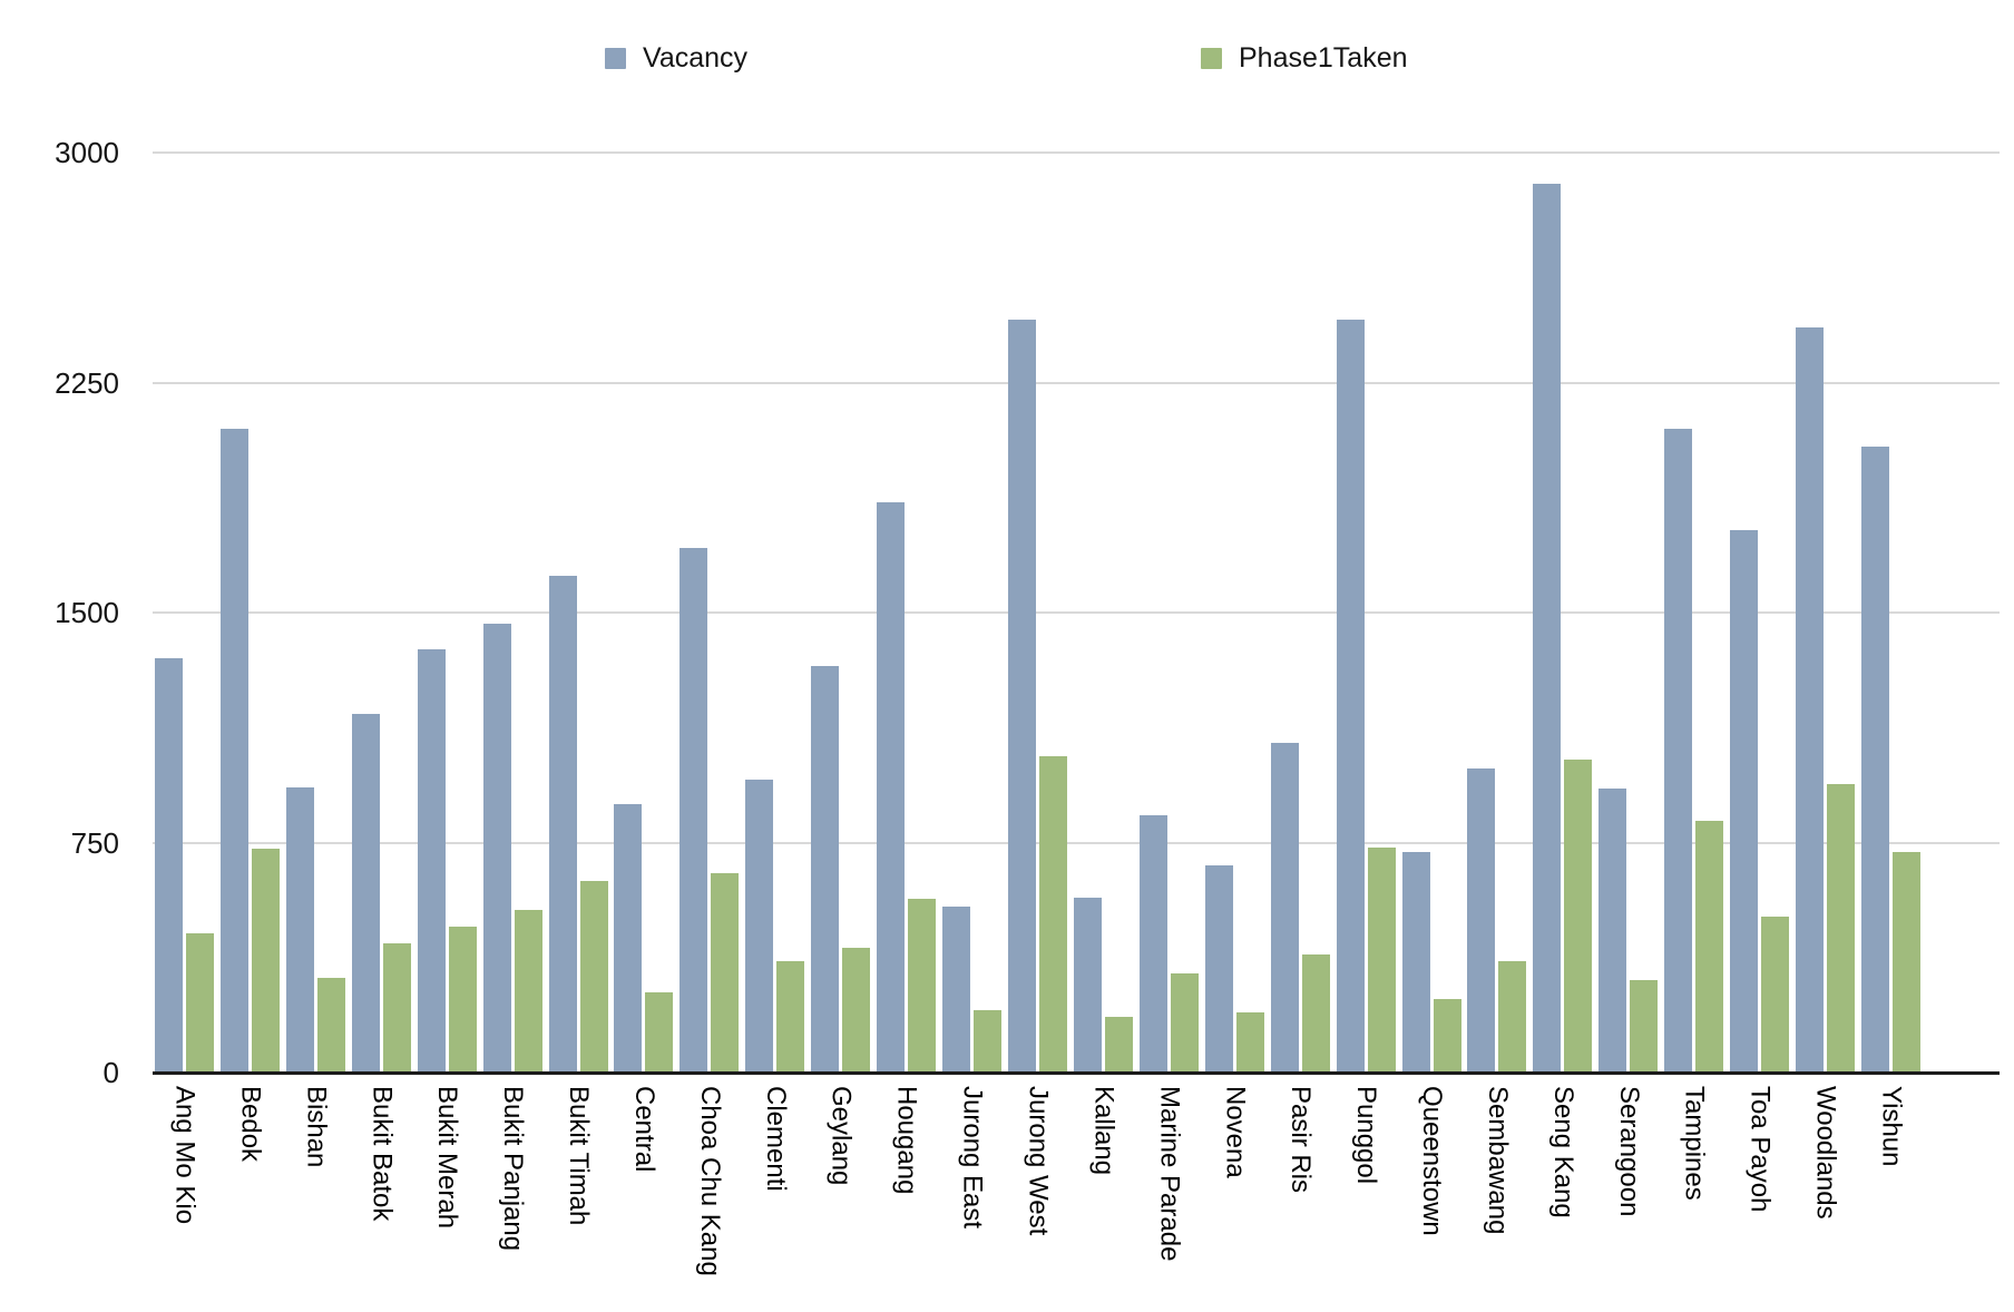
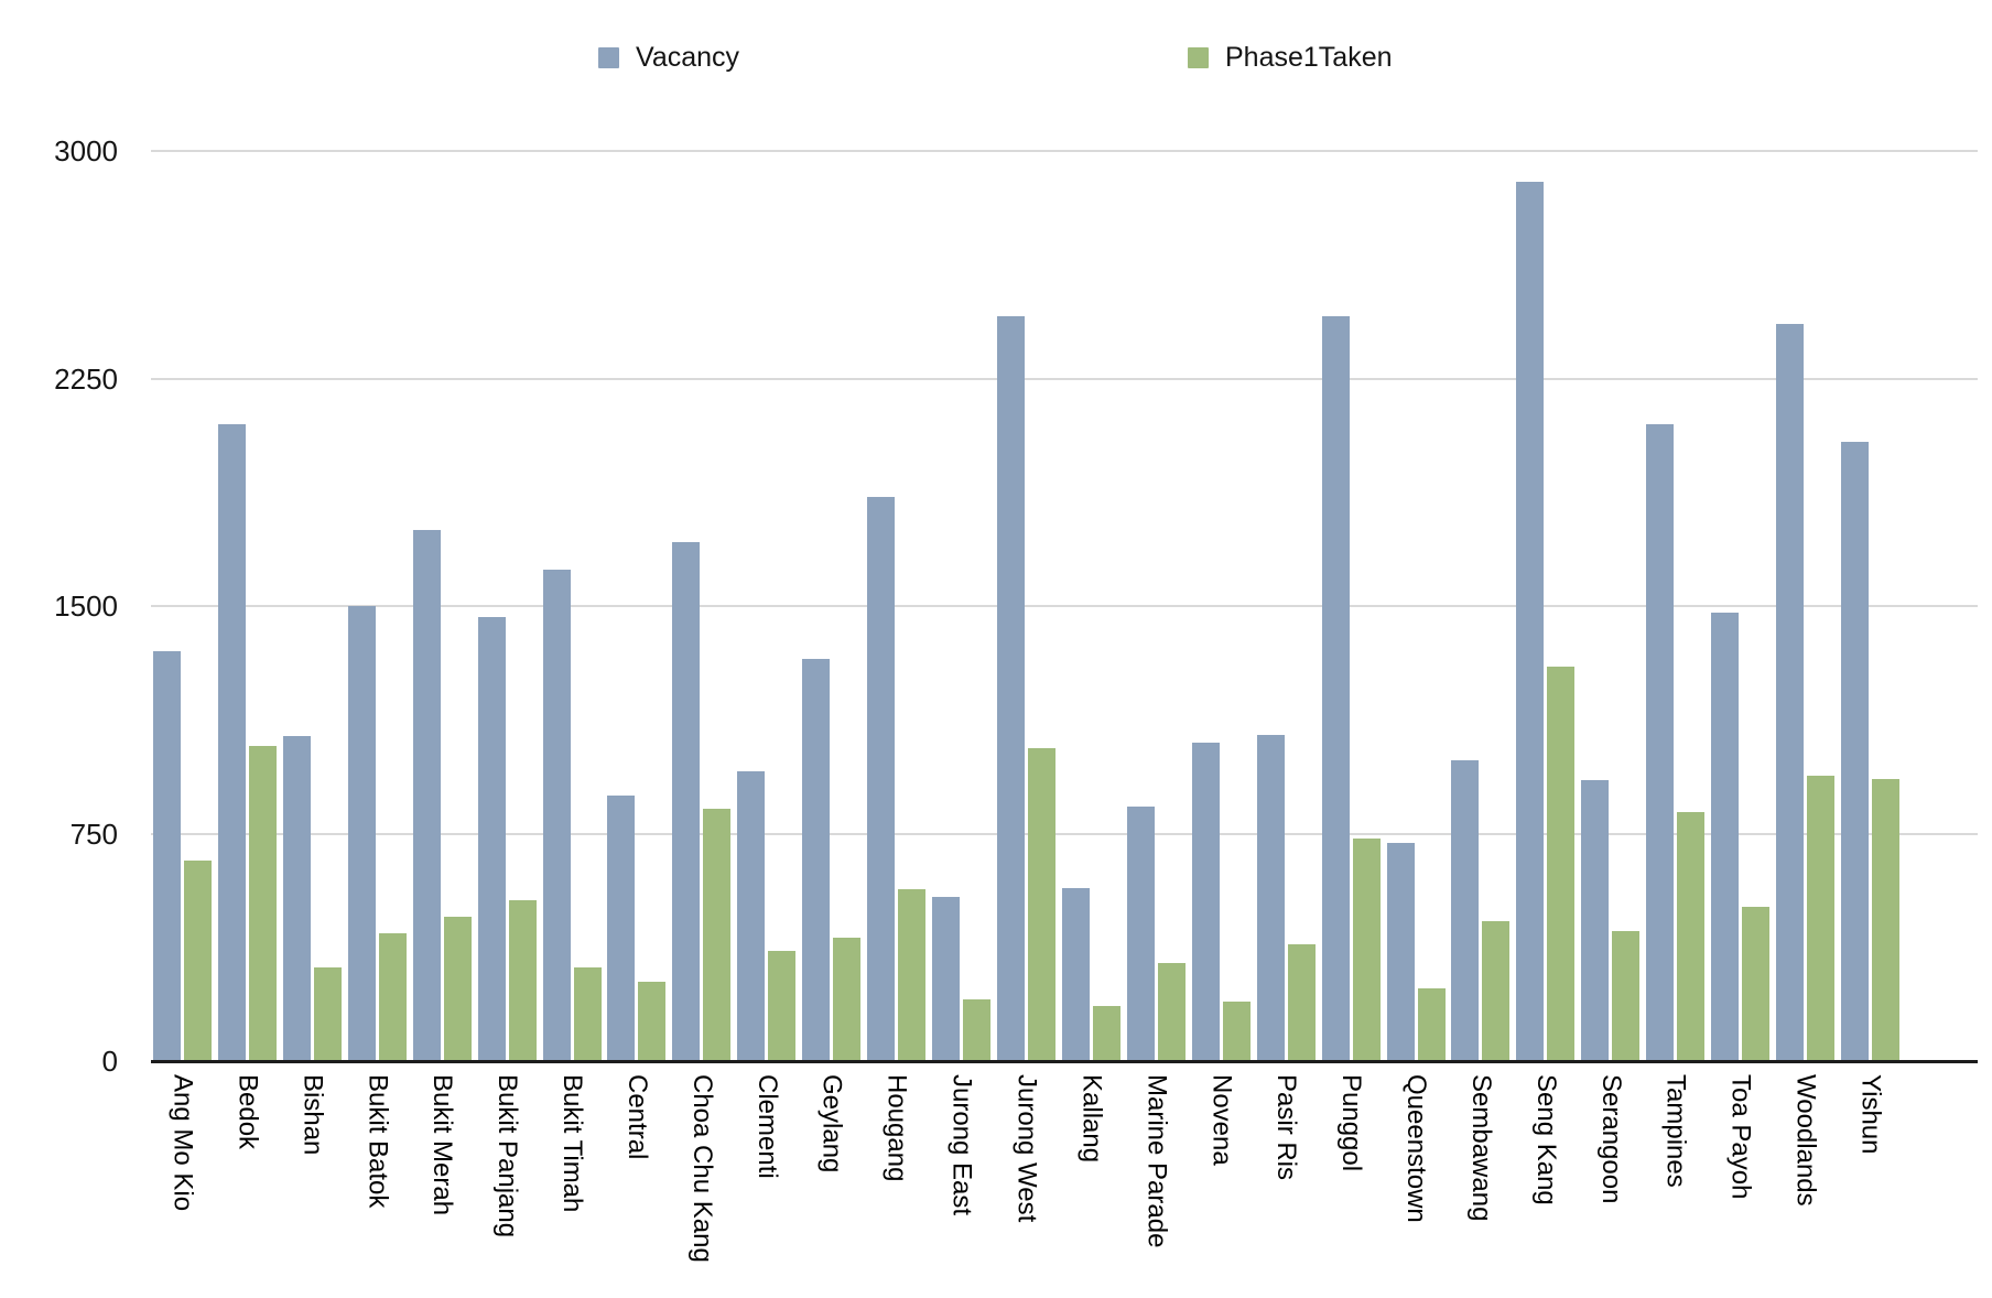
Phase1Taken/Ang Mo Kio: 460 -> 660
Phase1Taken/Bedok: 730 -> 1040
Vacancy/Bishan: 930 -> 1070
Vacancy/Bukit Batok: 1170 -> 1500
Vacancy/Bukit Merah: 1380 -> 1750
Phase1Taken/Bukit Timah: 620 -> 310
Phase1Taken/Choa Chu Kang: 650 -> 830
Vacancy/Novena: 680 -> 1050
Phase1Taken/Sembawang: 360 -> 460
Phase1Taken/Seng Kang: 1020 -> 1300
Phase1Taken/Serangoon: 300 -> 430
Vacancy/Toa Payoh: 1770 -> 1480
Phase1Taken/Yishun: 720 -> 930
